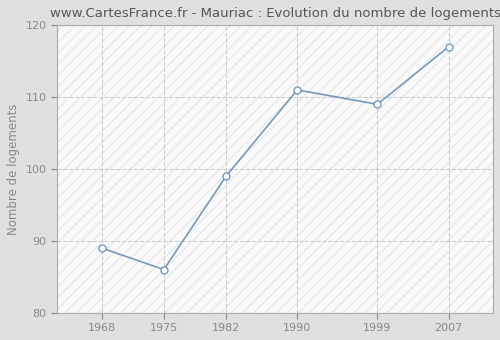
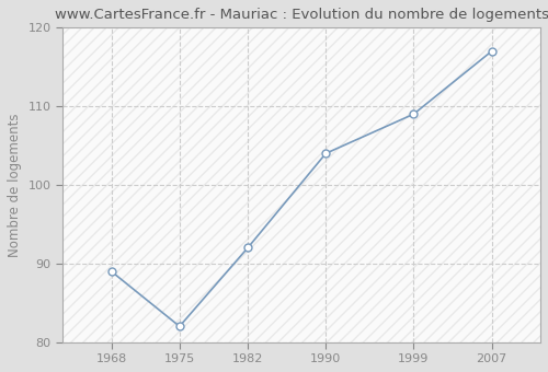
1975: 86 -> 82
1982: 99 -> 92
1990: 111 -> 104
